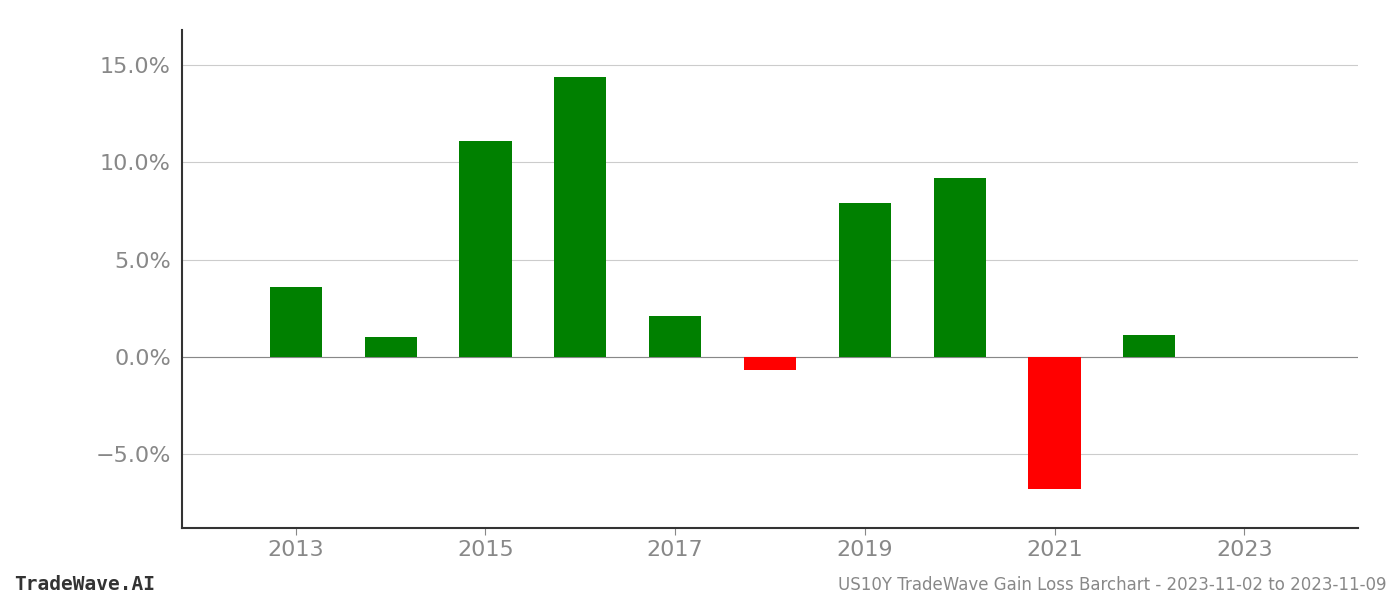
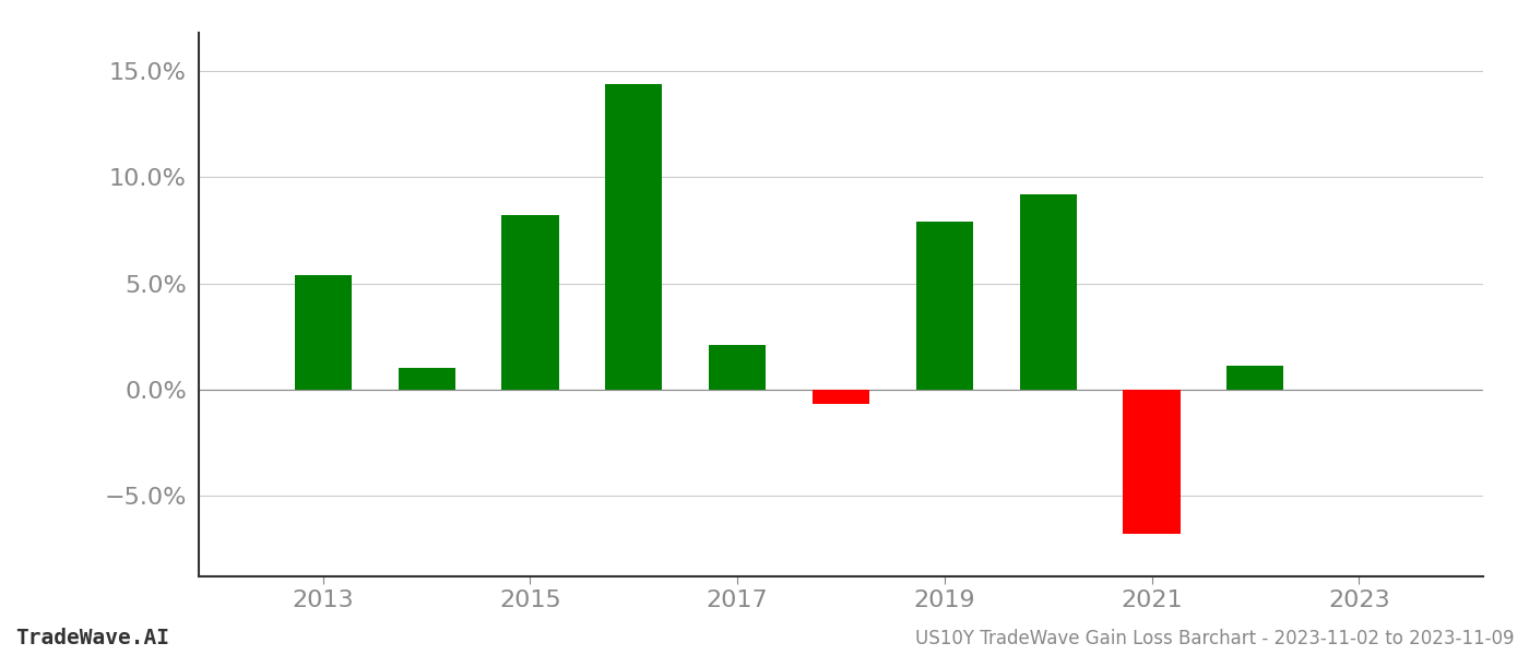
2013: 3.6% -> 5.4%
2015: 11.1% -> 8.2%
